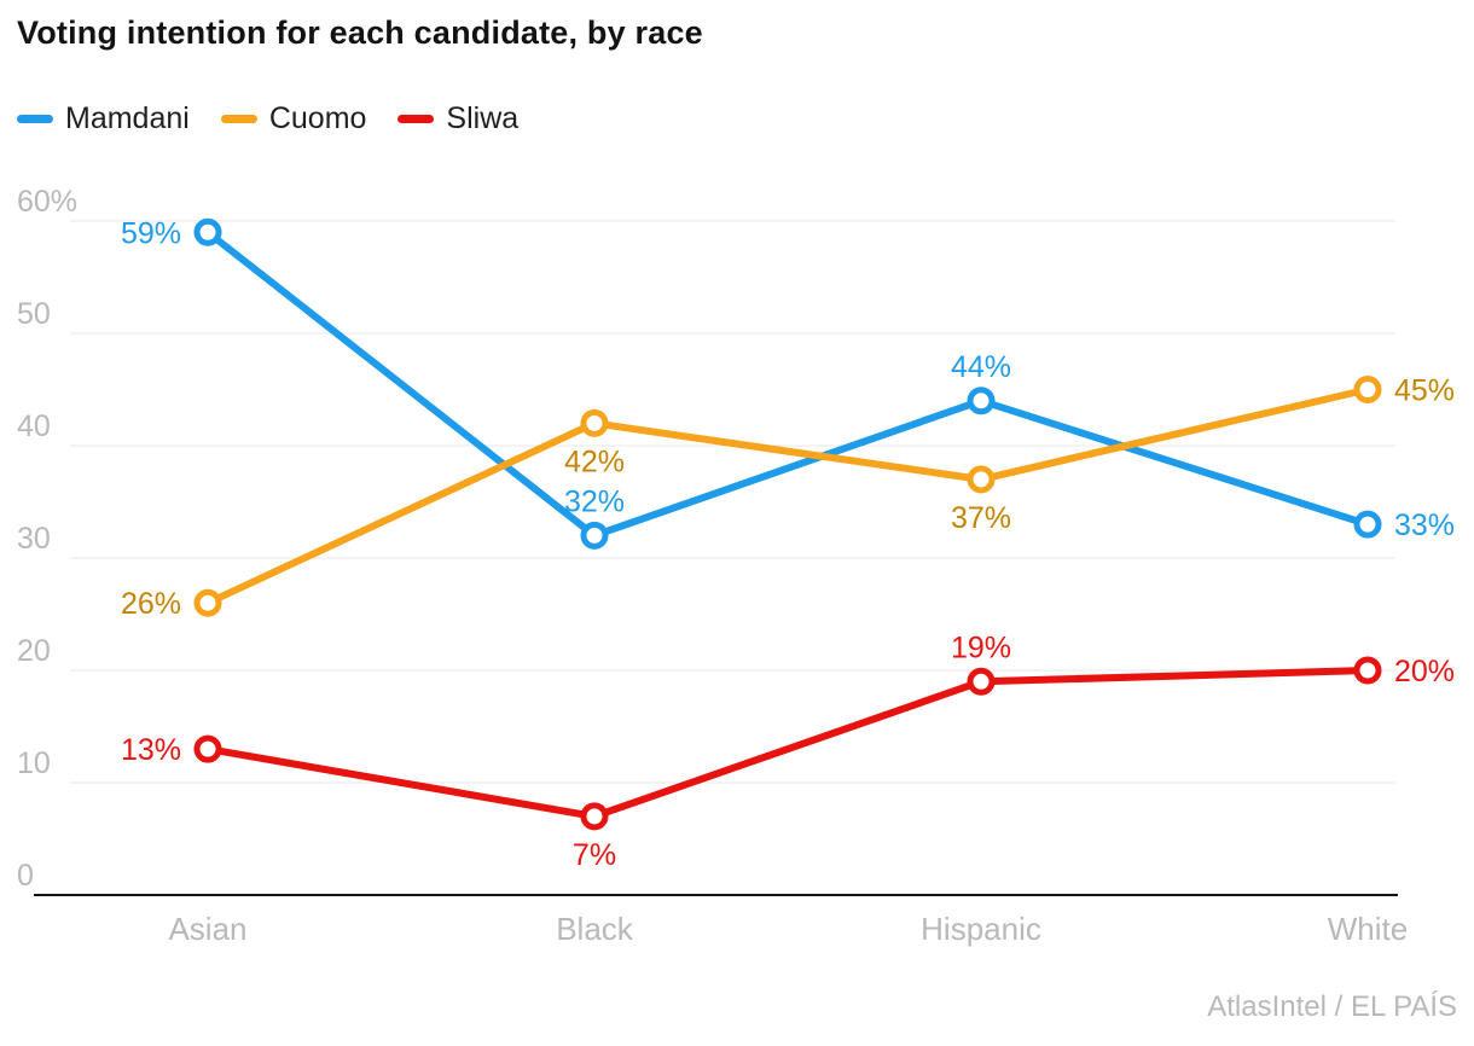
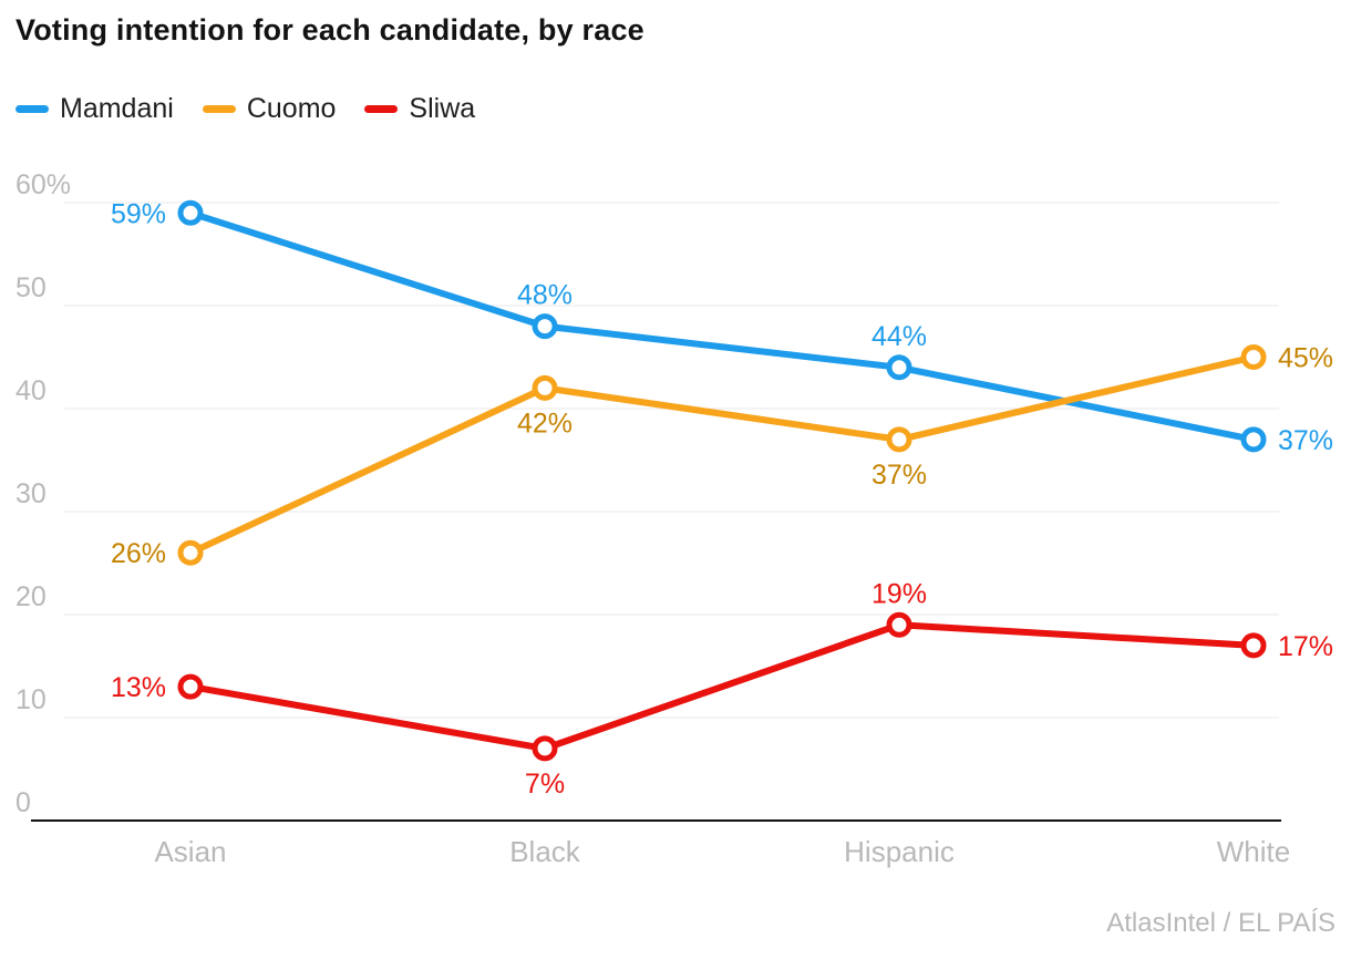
Mamdani/Black: 32% -> 48%
Mamdani/White: 33% -> 37%
Sliwa/White: 20% -> 17%
